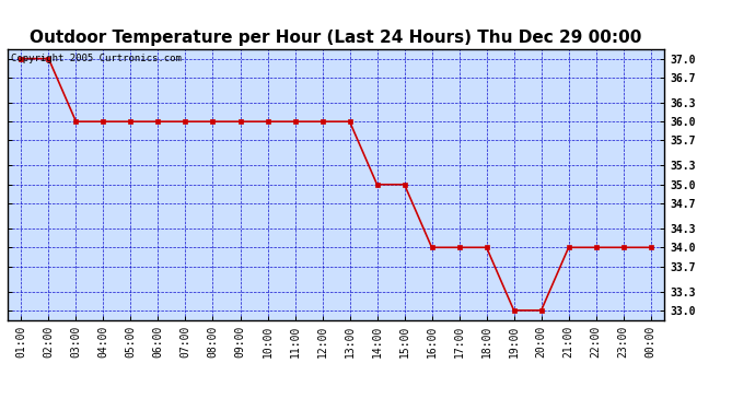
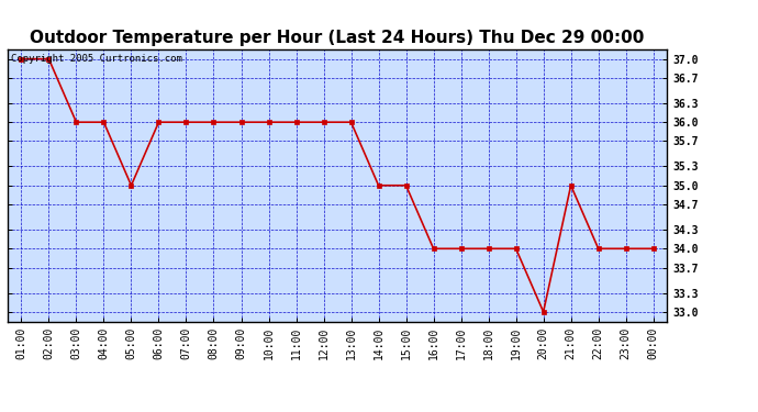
05:00: 36 -> 35
19:00: 33 -> 34
21:00: 34 -> 35
